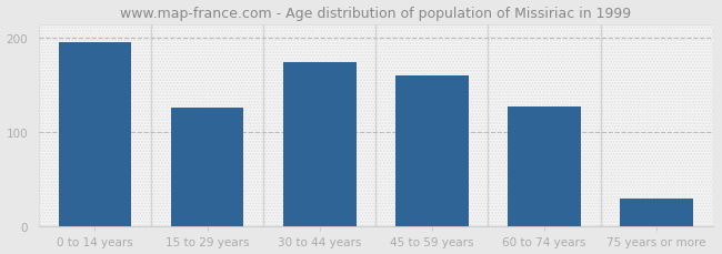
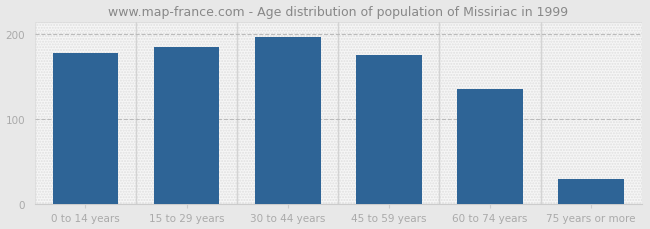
0 to 14 years: 196 -> 178
15 to 29 years: 126 -> 185
30 to 44 years: 174 -> 197
45 to 59 years: 160 -> 176
60 to 74 years: 128 -> 136
